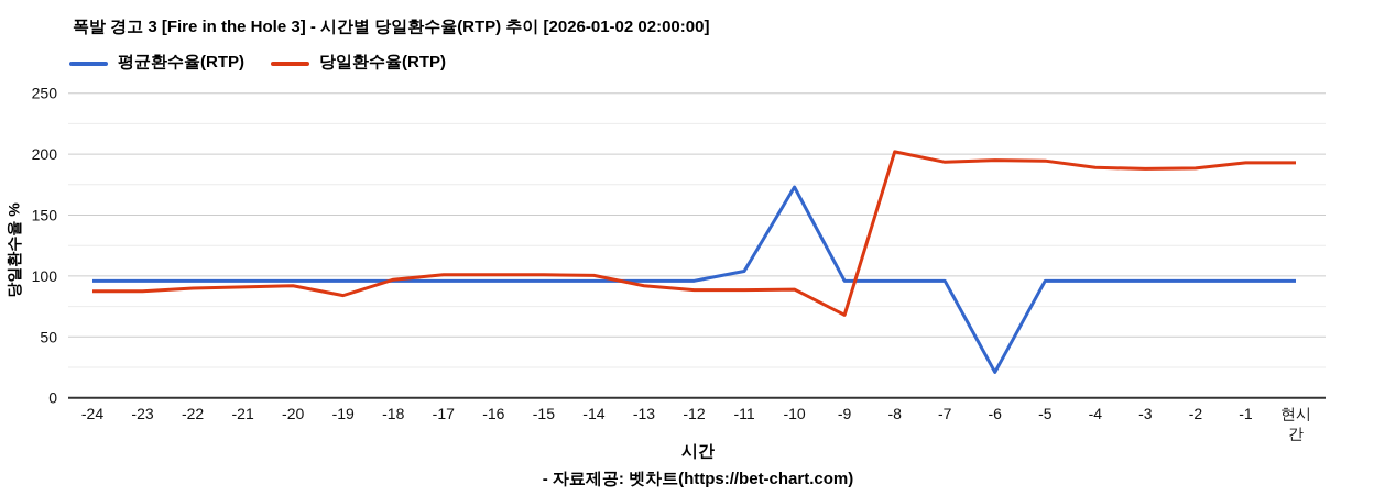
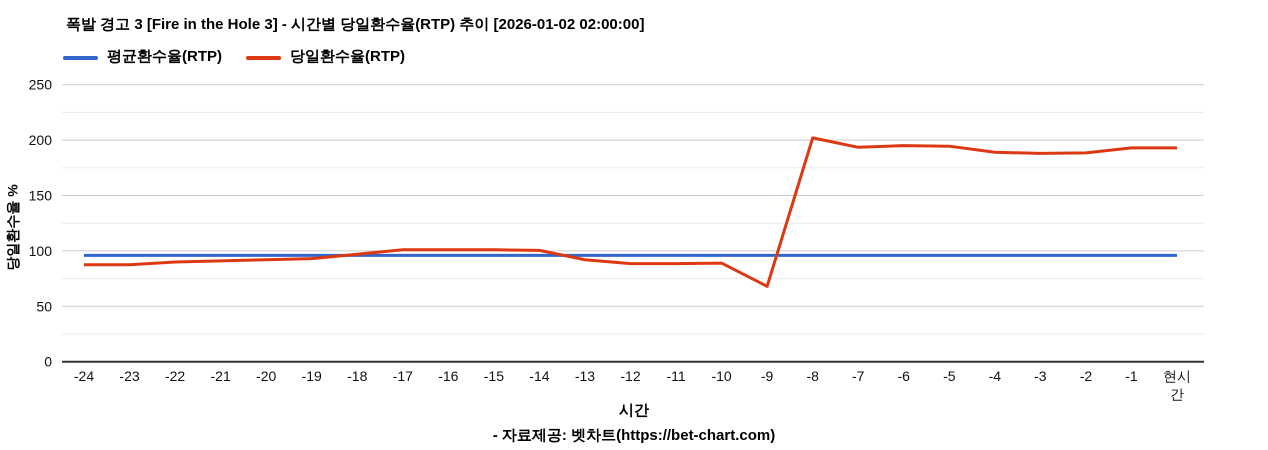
당일환수율(RTP)/-19: 84 -> 93
평균환수율(RTP)/-11: 104 -> 96
평균환수율(RTP)/-10: 173 -> 96
평균환수율(RTP)/-6: 21 -> 96
